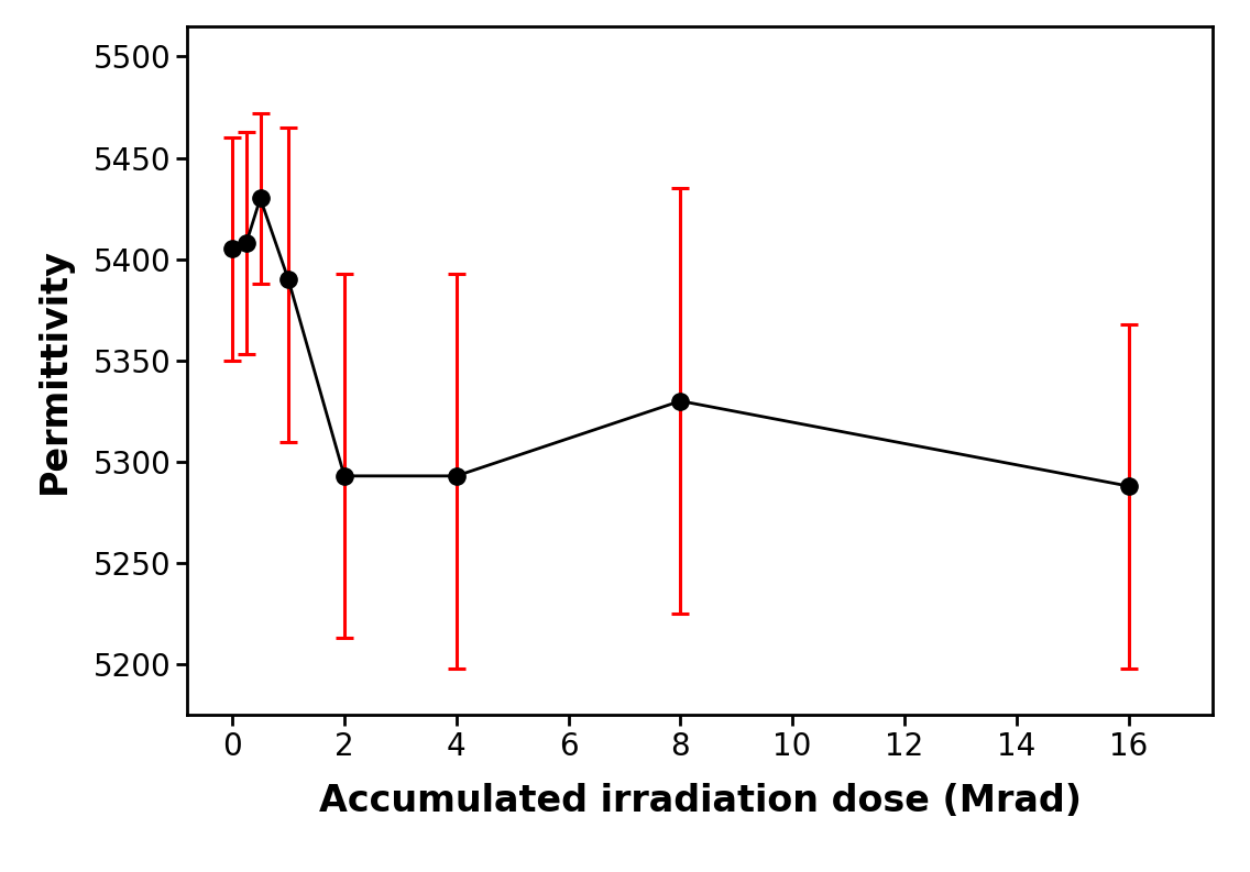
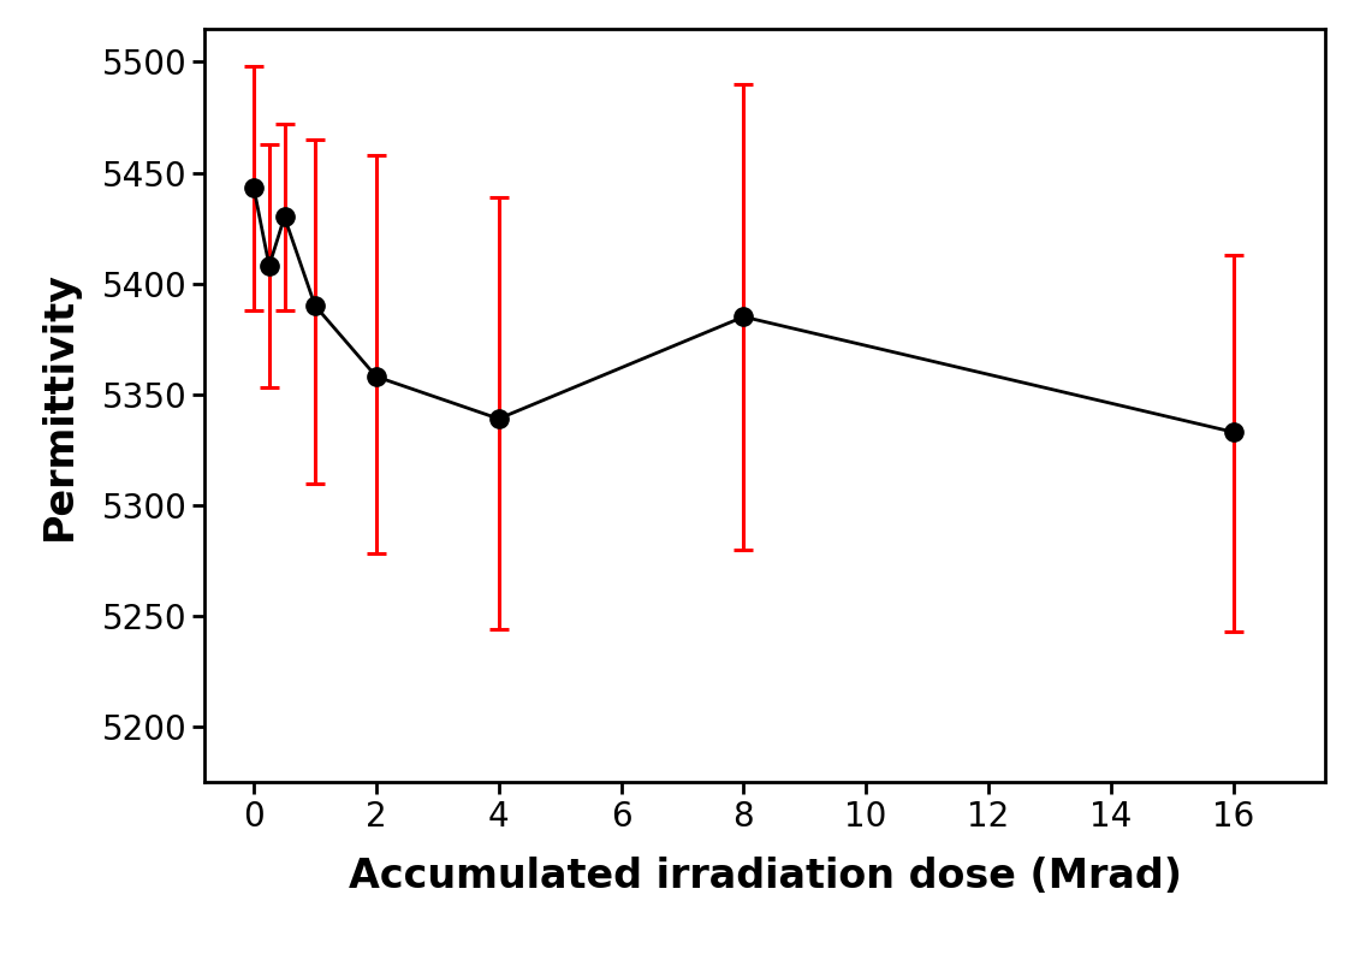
0: 5405 -> 5443
2: 5293 -> 5358
4: 5293 -> 5339
8: 5330 -> 5385
16: 5288 -> 5333
